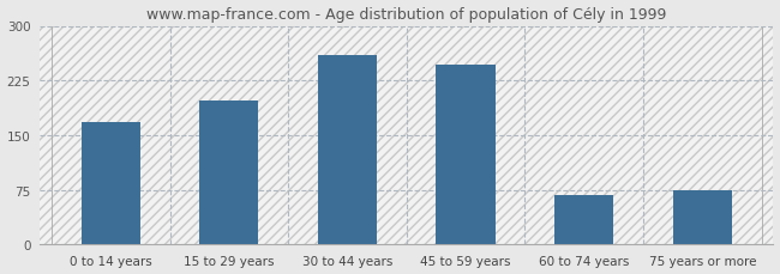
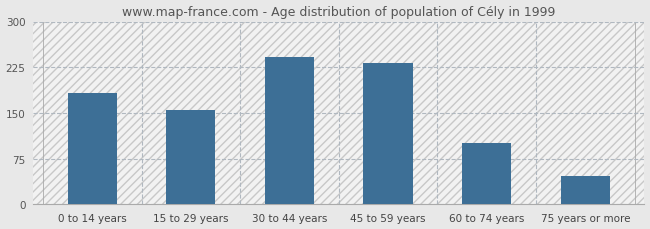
0 to 14 years: 168 -> 182
15 to 29 years: 198 -> 155
30 to 44 years: 260 -> 242
45 to 59 years: 246 -> 232
60 to 74 years: 68 -> 101
75 years or more: 74 -> 47
